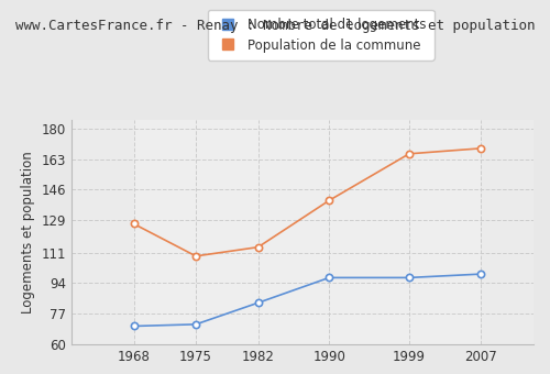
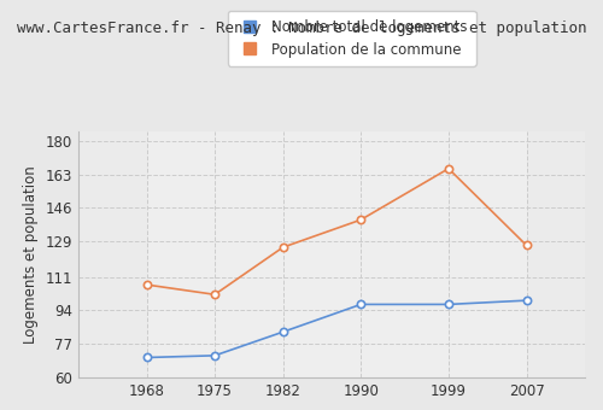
Population de la commune/1968: 127 -> 107
Population de la commune/1975: 109 -> 102
Population de la commune/1982: 114 -> 126
Population de la commune/2007: 169 -> 127
